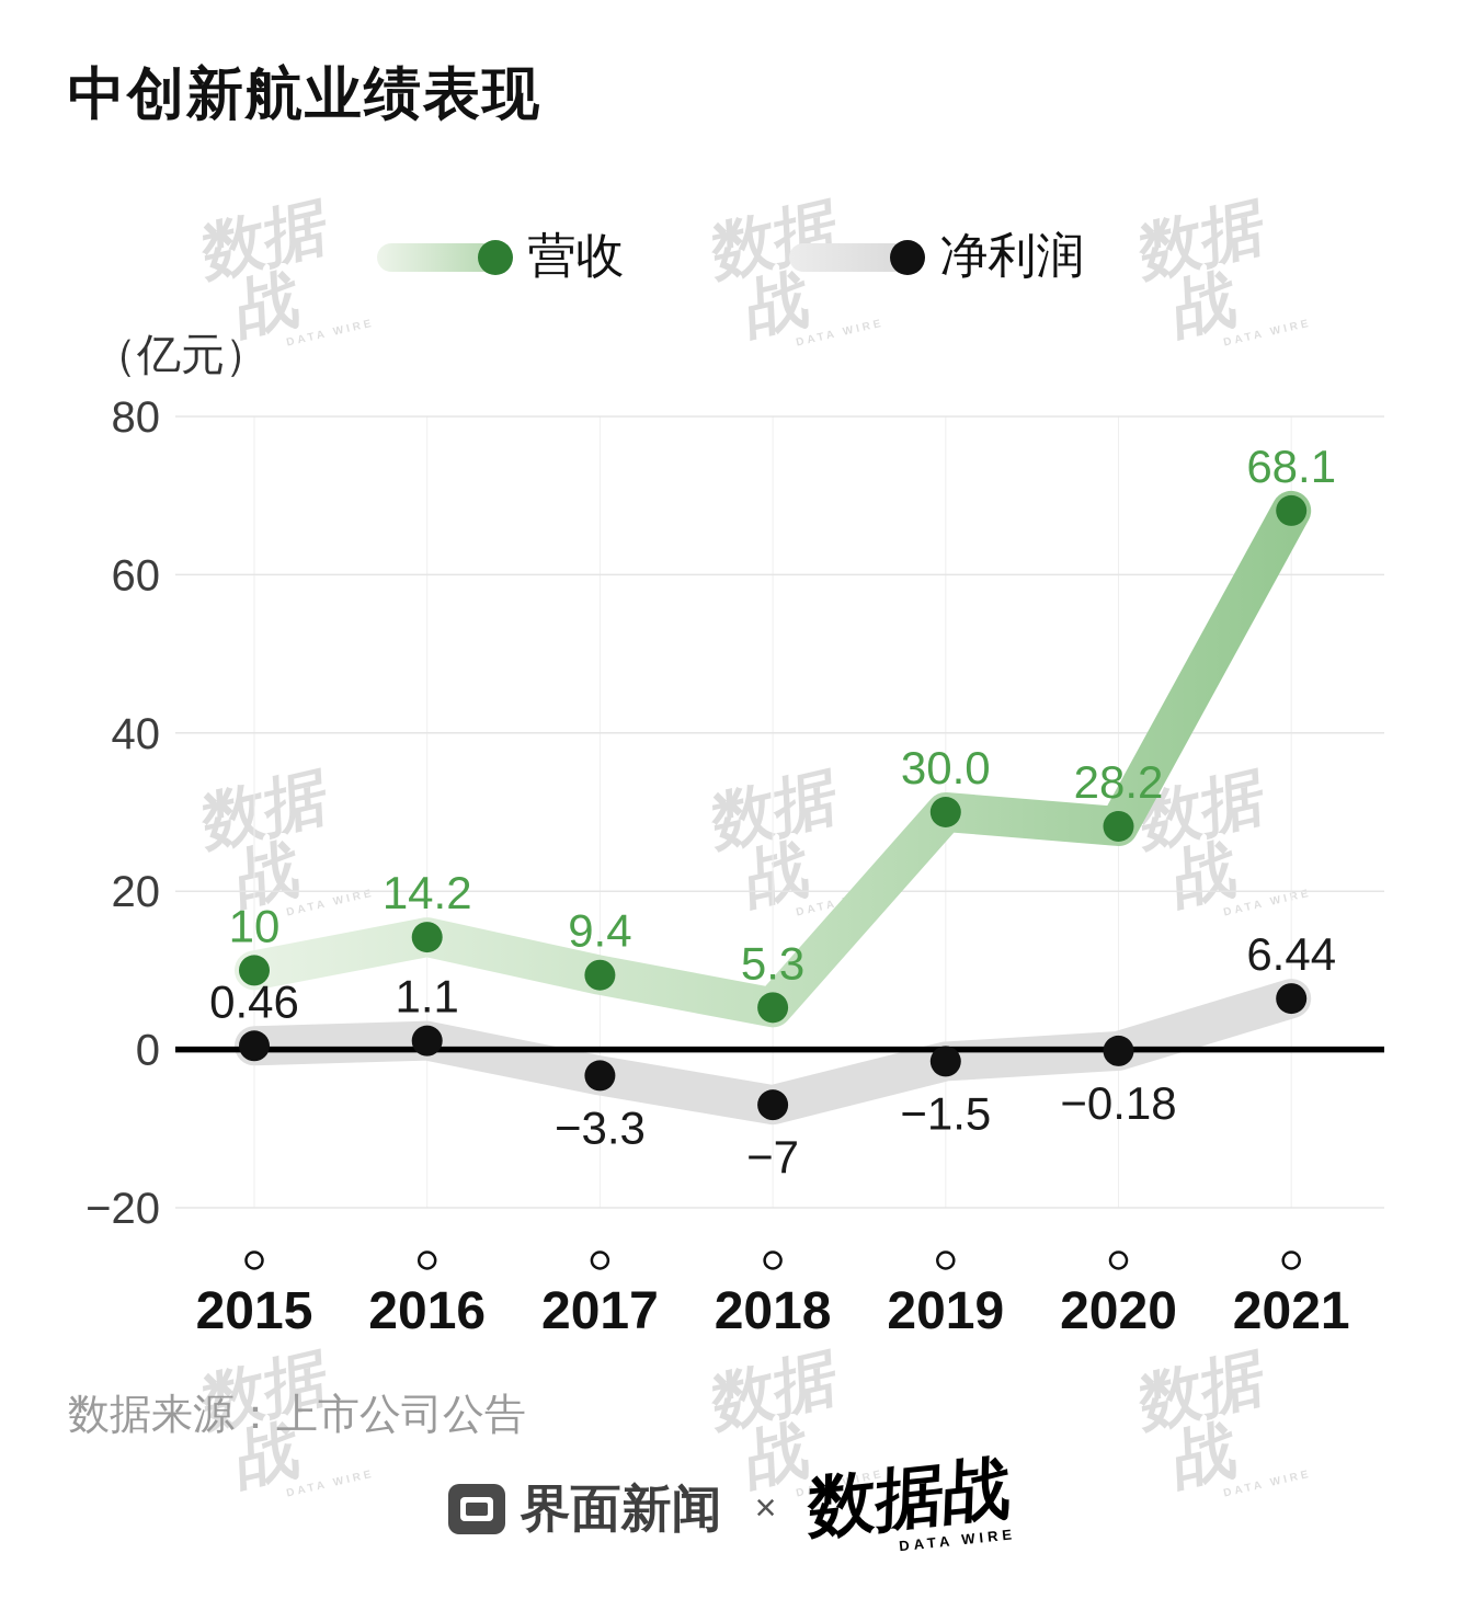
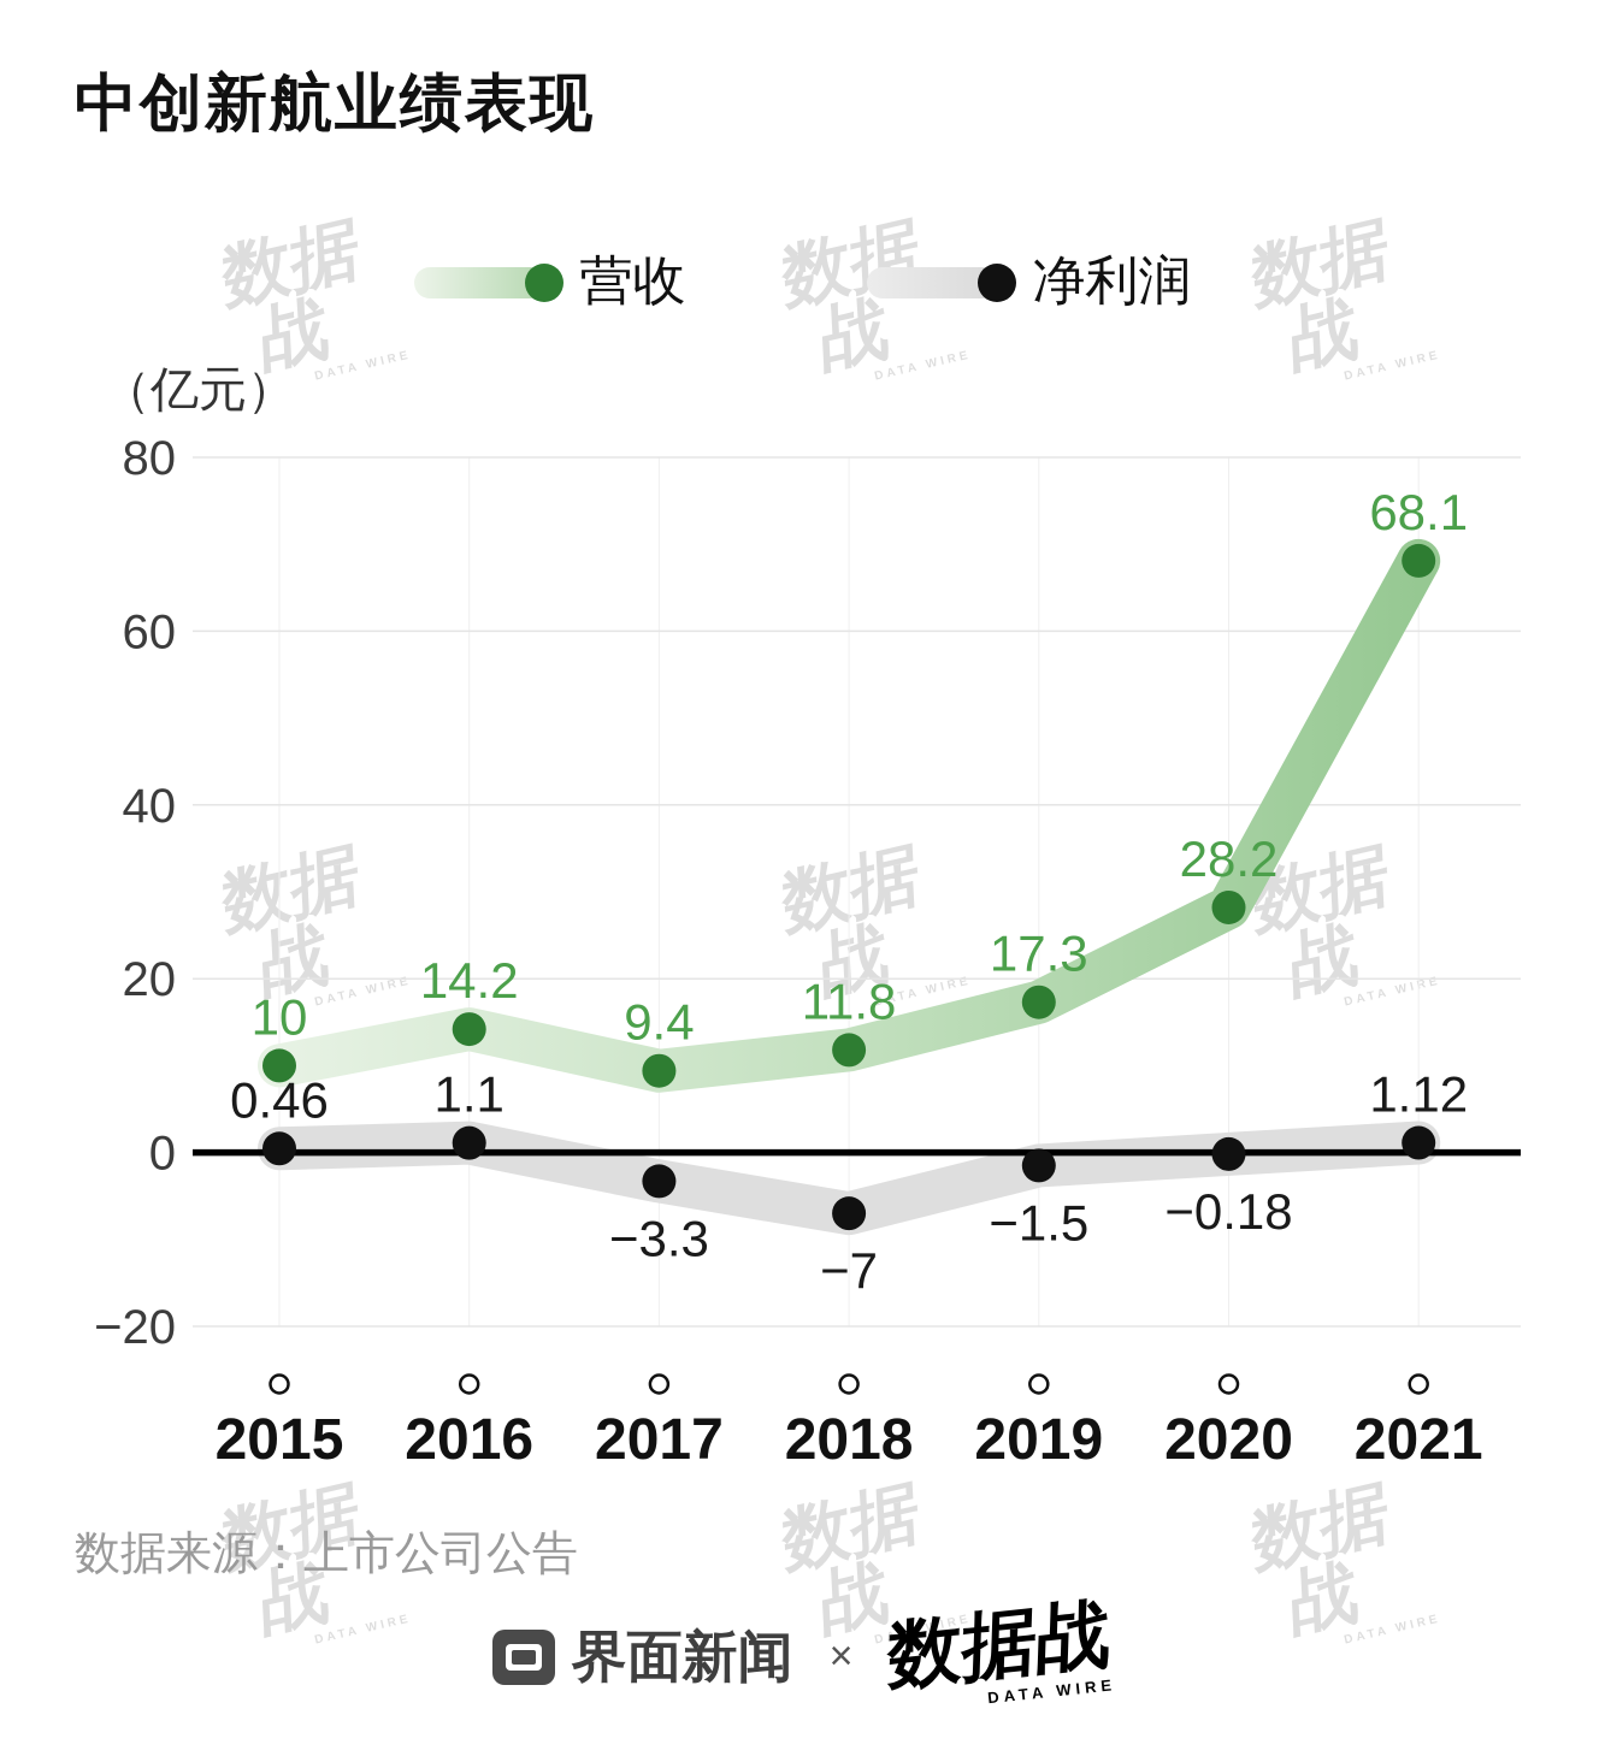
营收/2018: 5.3 -> 11.8
营收/2019: 30.0 -> 17.3
净利润/2021: 6.44 -> 1.12
